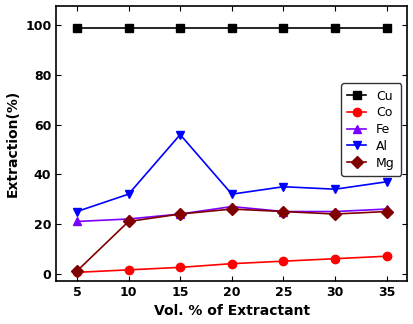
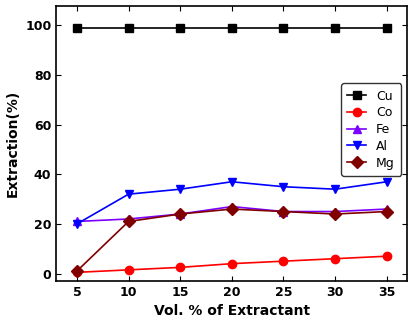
Al/5: 25 -> 20
Al/15: 56 -> 34
Al/20: 32 -> 37
